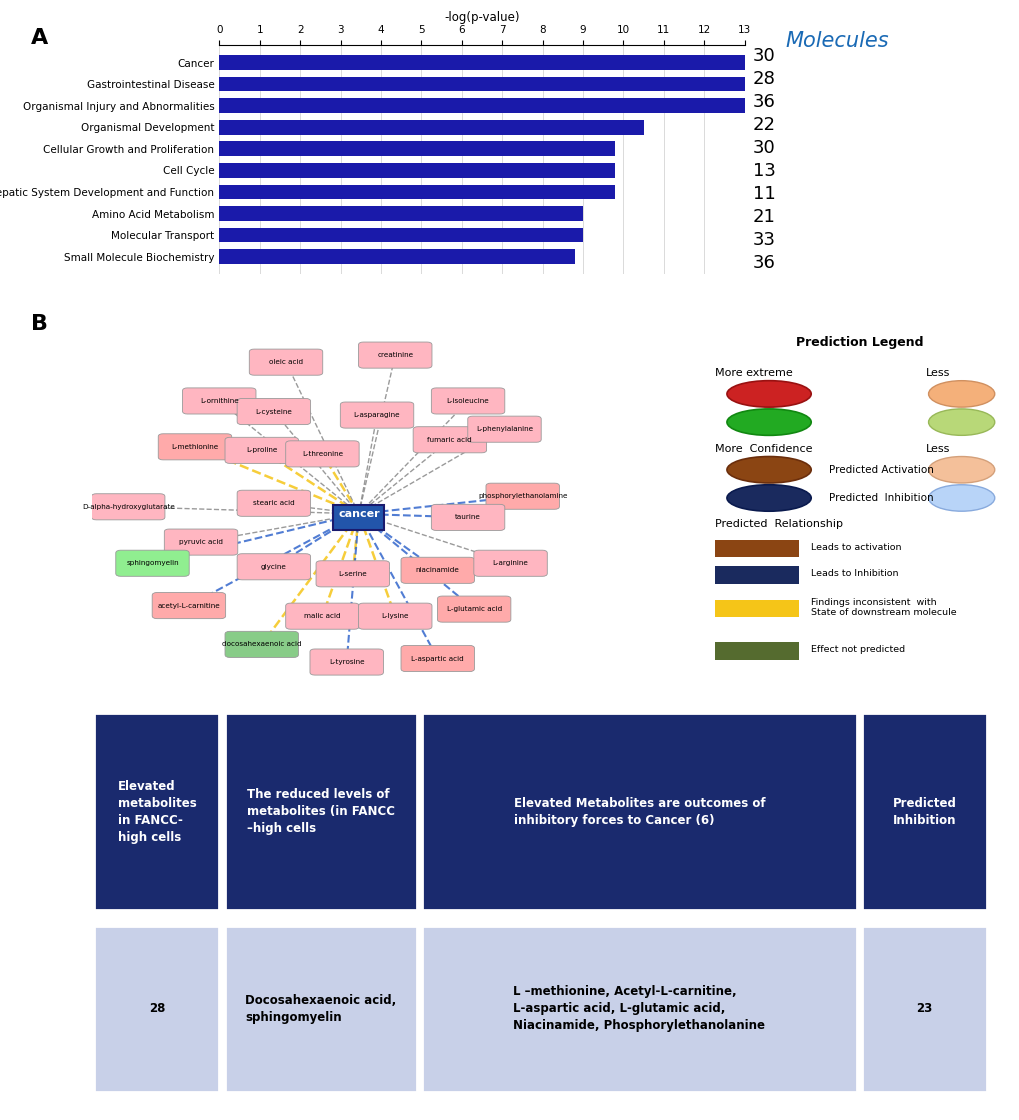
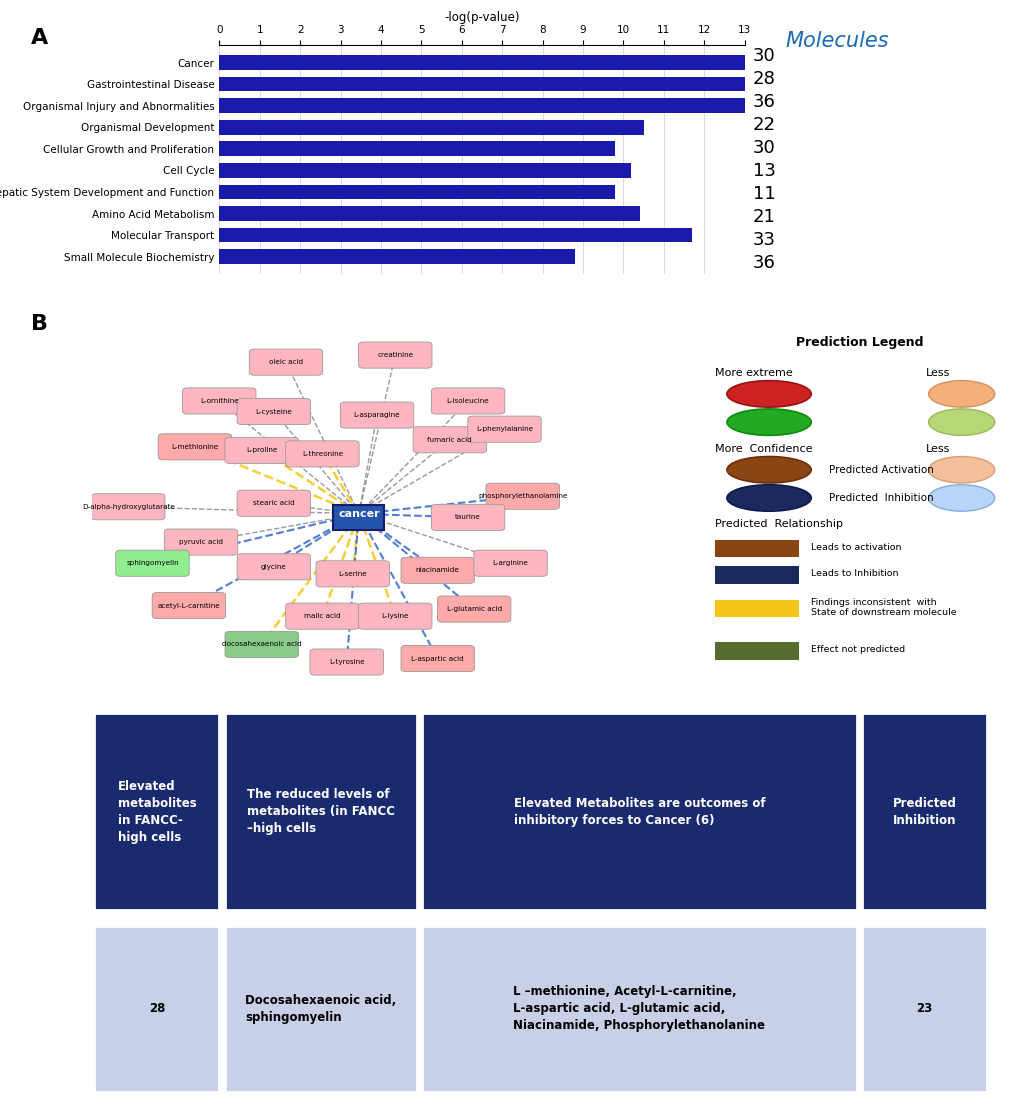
Cell Cycle: 9.8 -> 10.2
Amino Acid Metabolism: 9.0 -> 10.4
Molecular Transport: 9.0 -> 11.7
